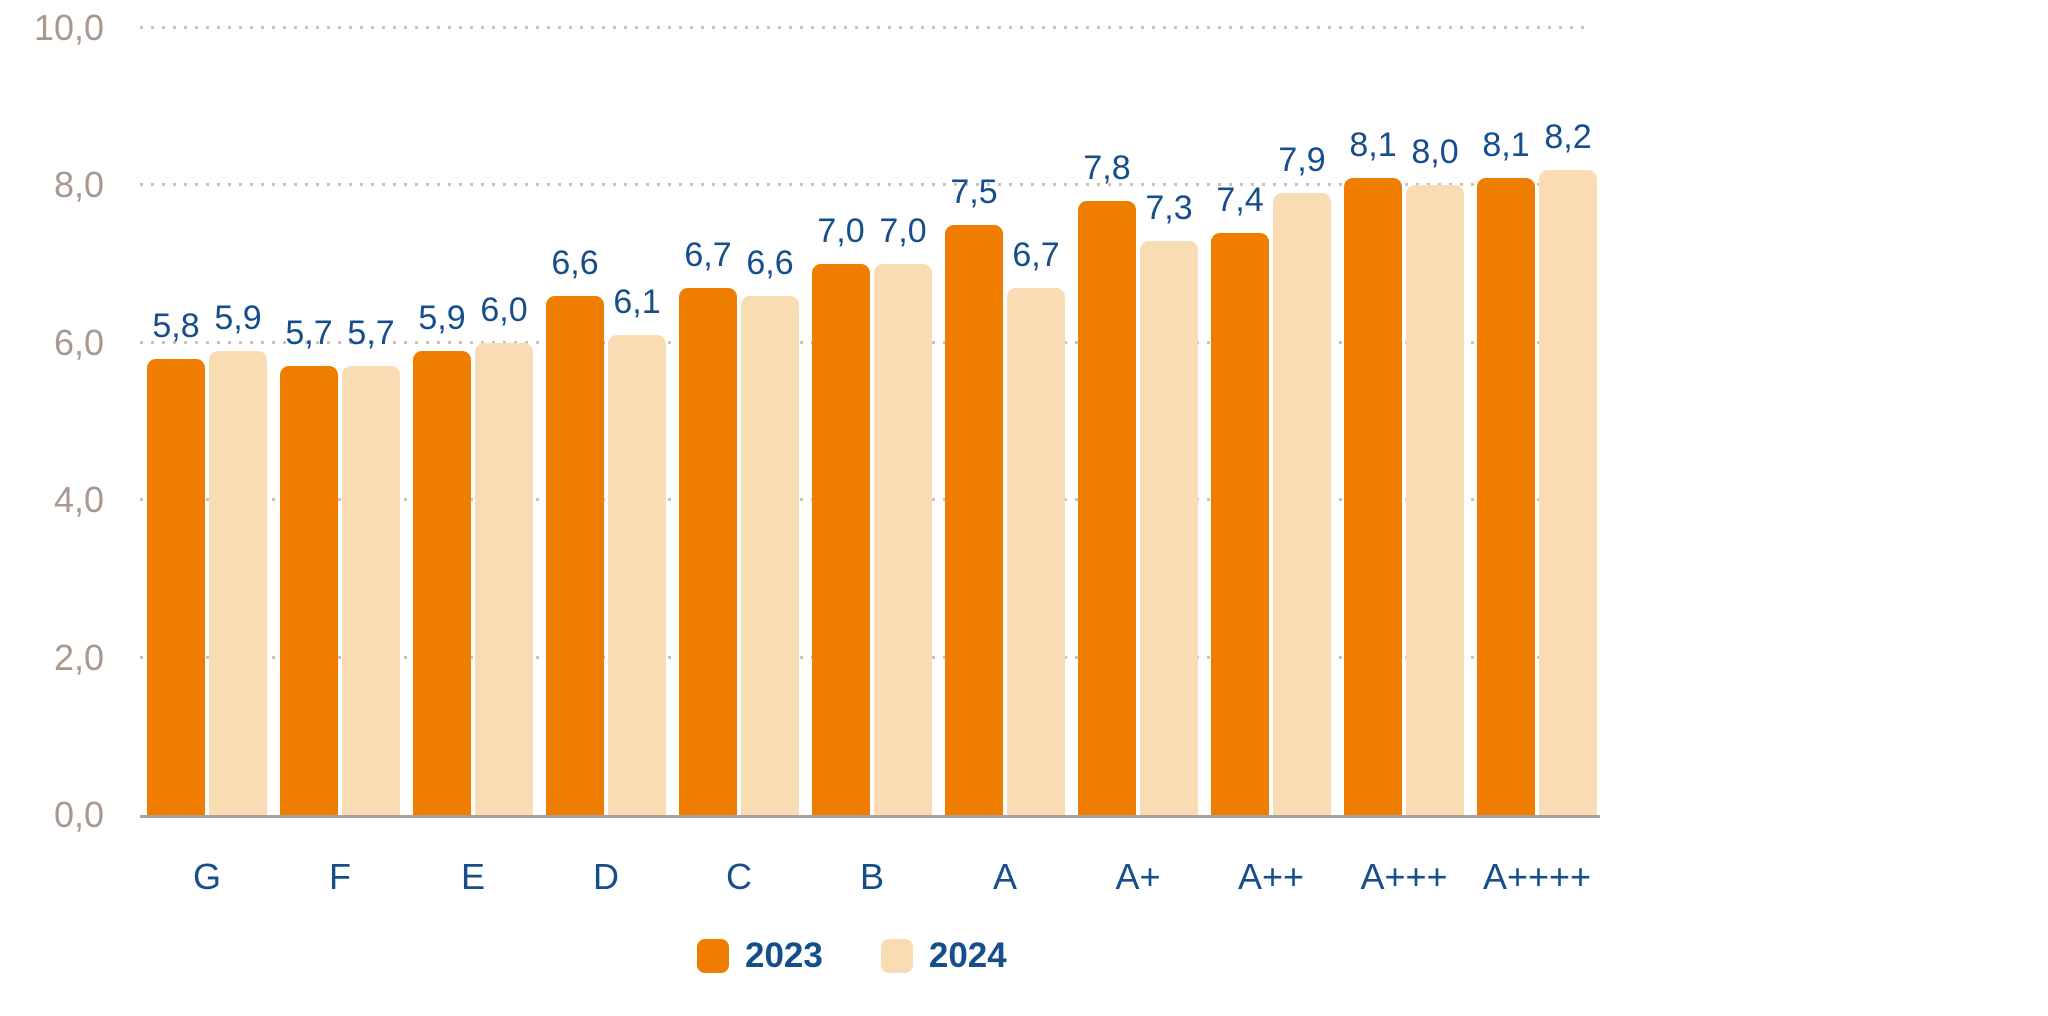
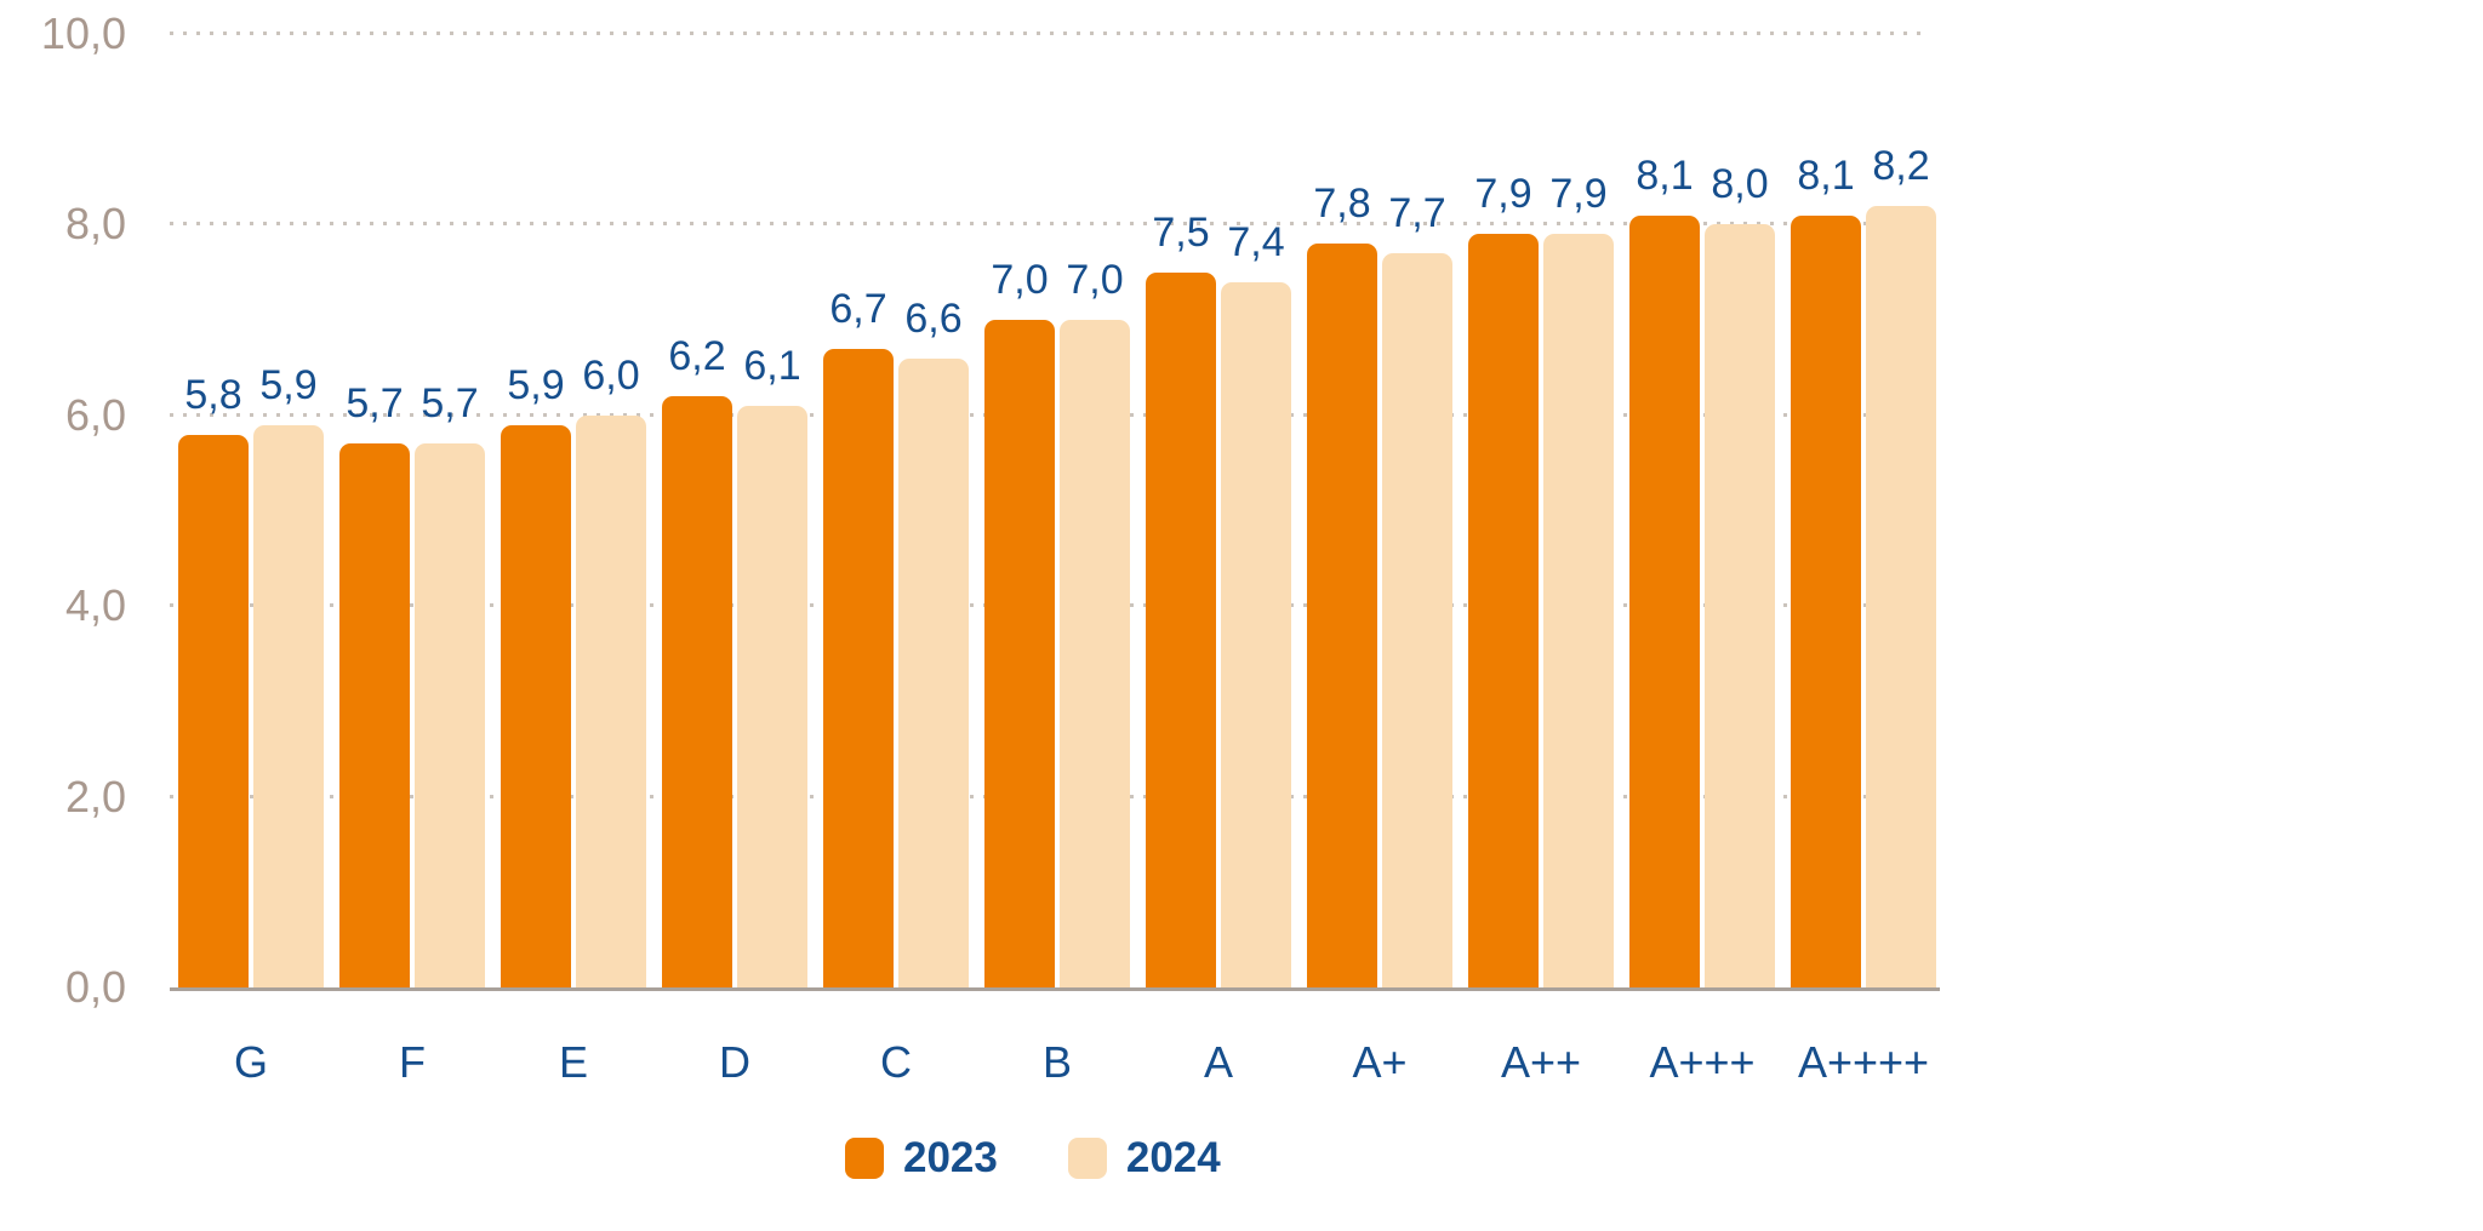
2023/D: 6,6 -> 6,2
2024/A: 6,7 -> 7,4
2024/A+: 7,3 -> 7,7
2023/A++: 7,4 -> 7,9
